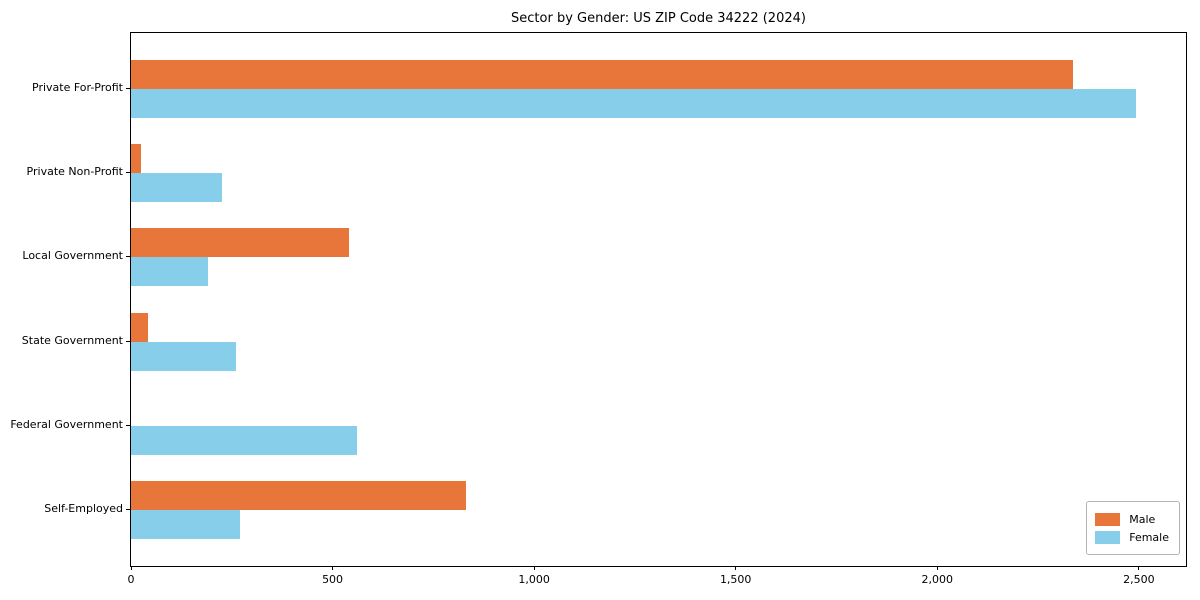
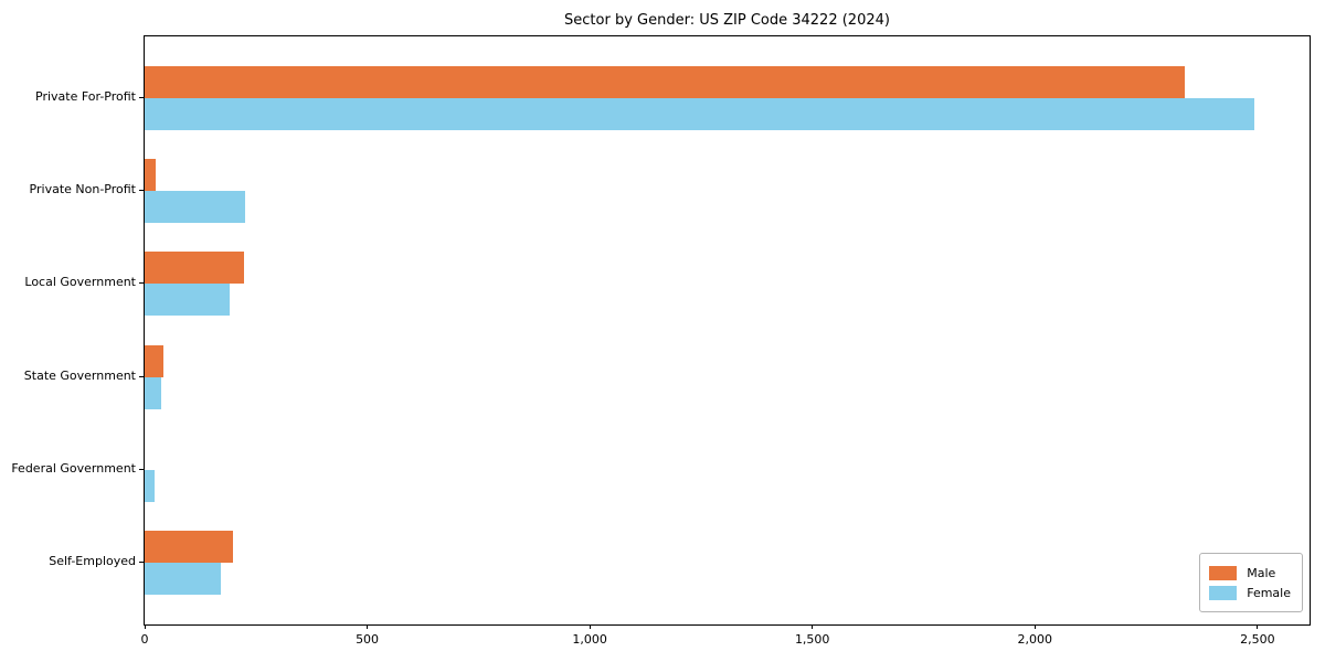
Male/Local Government: 540 -> 220
Female/State Government: 260 -> 40
Female/Federal Government: 560 -> 20
Male/Self-Employed: 830 -> 200
Female/Self-Employed: 270 -> 170
